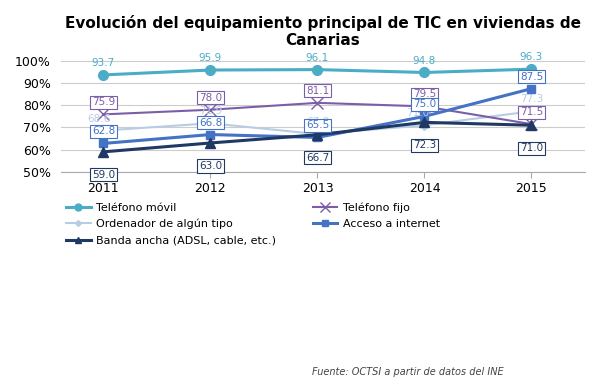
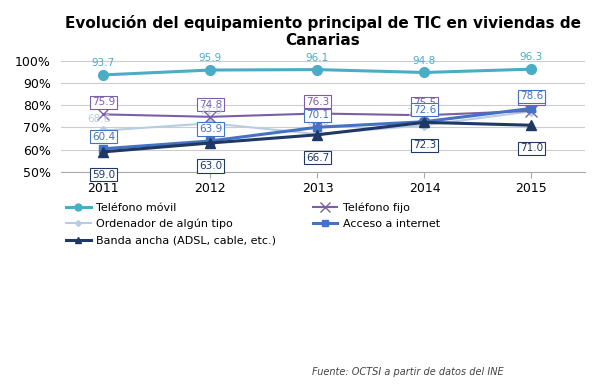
Acceso a internet/2011: 62.8 -> 60.4
Teléfono fijo/2012: 78.0% -> 74.8%
Acceso a internet/2012: 66.8 -> 63.9
Teléfono fijo/2013: 81.1 -> 76.3
Acceso a internet/2013: 65.5% -> 70.1%
Teléfono fijo/2014: 79.5% -> 75.5%
Acceso a internet/2014: 75.0% -> 72.6%
Teléfono fijo/2015: 71.5% -> 77.5%
Acceso a internet/2015: 87.5% -> 78.6%
